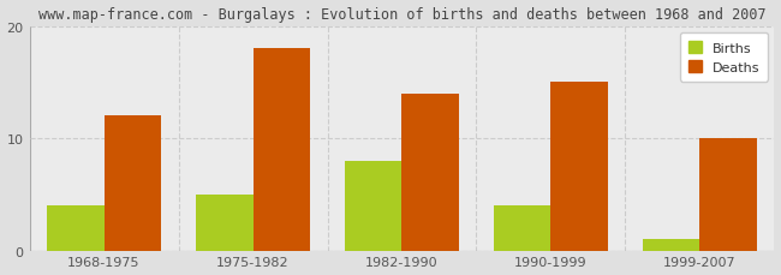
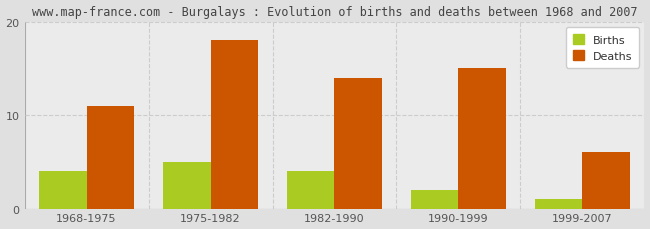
Deaths/1968-1975: 12 -> 11
Births/1982-1990: 8 -> 4
Births/1990-1999: 4 -> 2
Deaths/1999-2007: 10 -> 6
